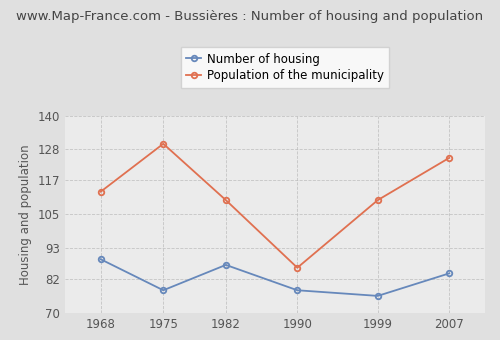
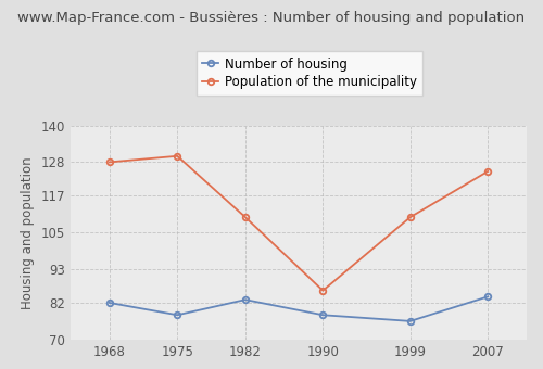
Number of housing/1968: 89 -> 82
Population of the municipality/1968: 113 -> 128
Number of housing/1982: 87 -> 83
